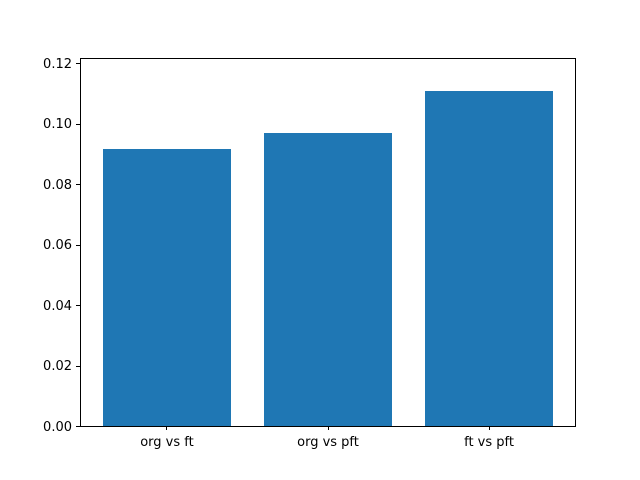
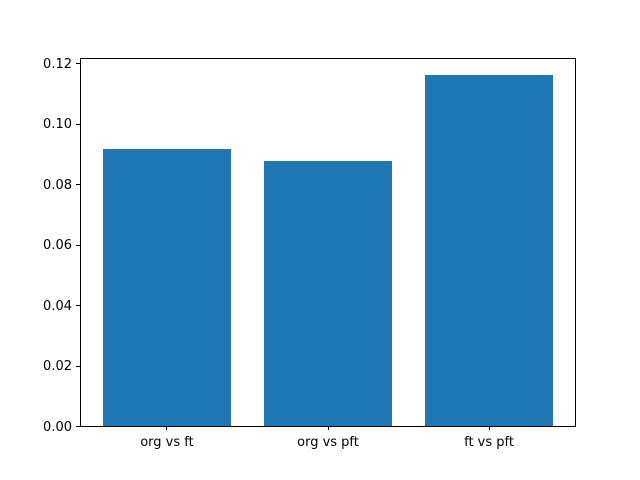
org vs pft: 0.097 -> 0.088
ft vs pft: 0.111 -> 0.116
